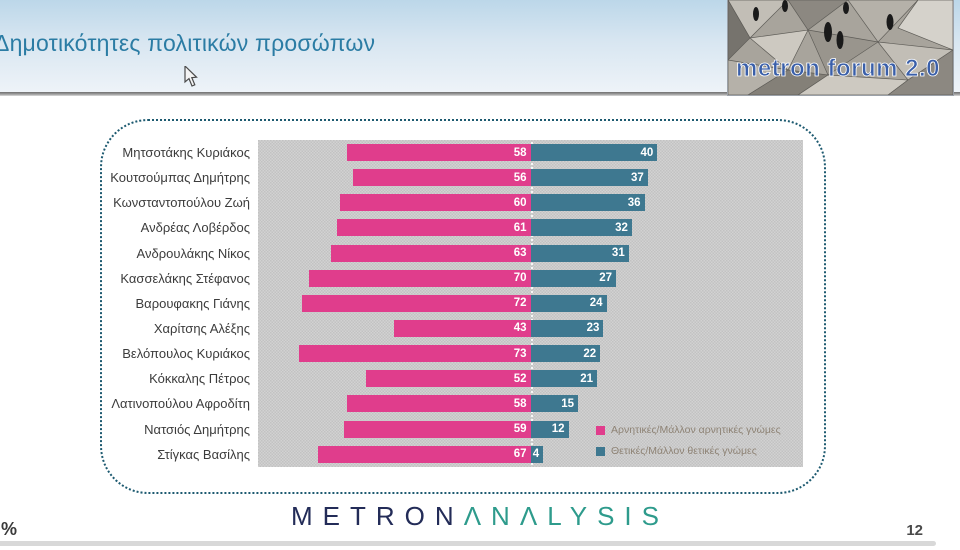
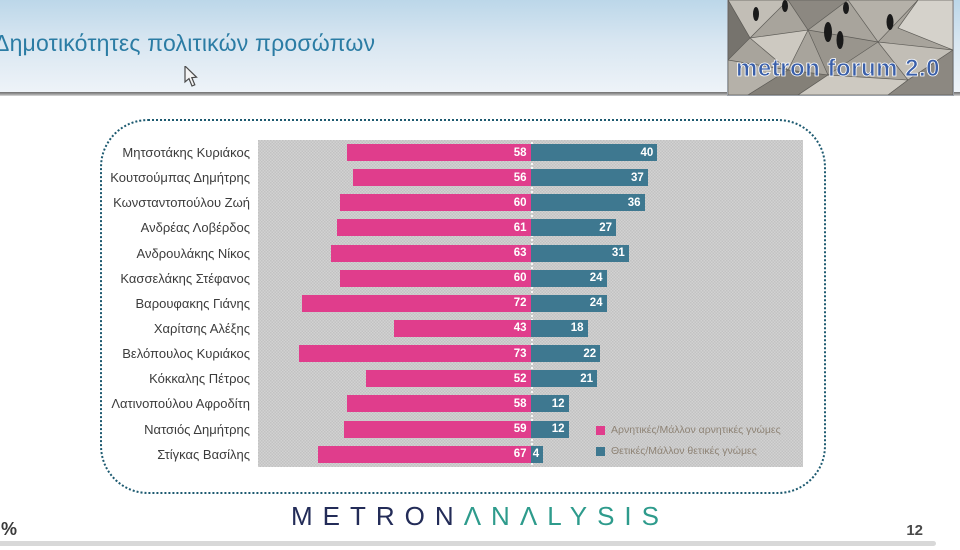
Θετικές/Μάλλον θετικές γνώμες/Ανδρέας Λοβέρδος: 32 -> 27
Αρνητικές/Μάλλον αρνητικές γνώμες/Κασσελάκης Στέφανος: 70 -> 60
Θετικές/Μάλλον θετικές γνώμες/Κασσελάκης Στέφανος: 27 -> 24
Θετικές/Μάλλον θετικές γνώμες/Χαρίτσης Αλέξης: 23 -> 18
Θετικές/Μάλλον θετικές γνώμες/Λατινοπούλου Αφροδίτη: 15 -> 12
